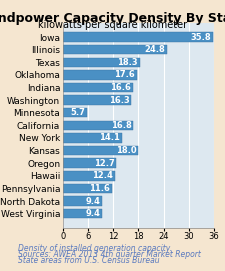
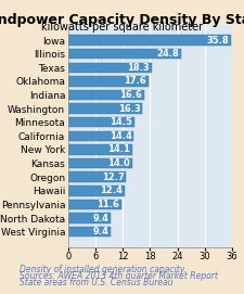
Minnesota: 5.7 -> 14.5
California: 16.8 -> 14.4
Kansas: 18.0 -> 14.0
